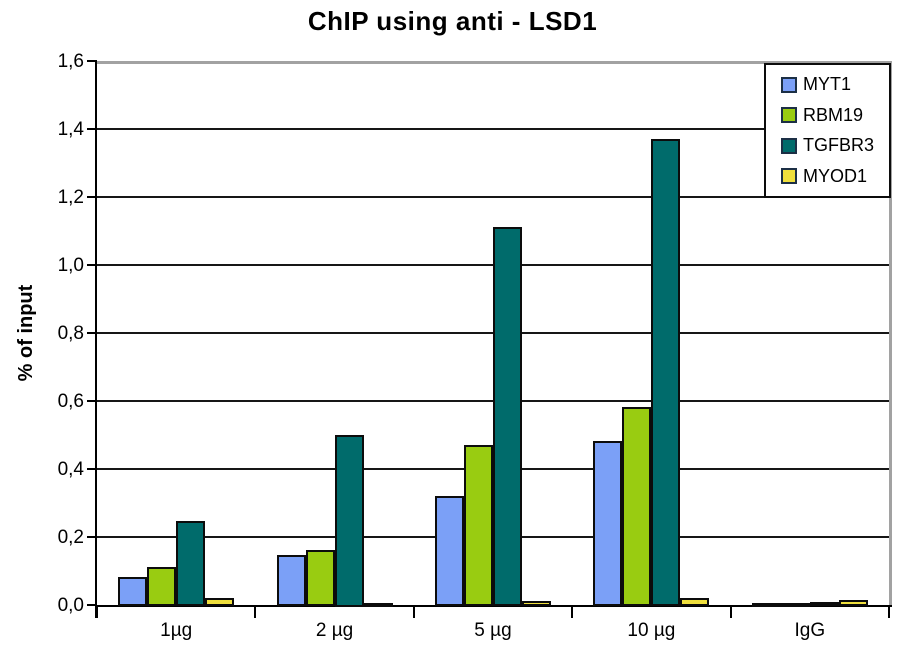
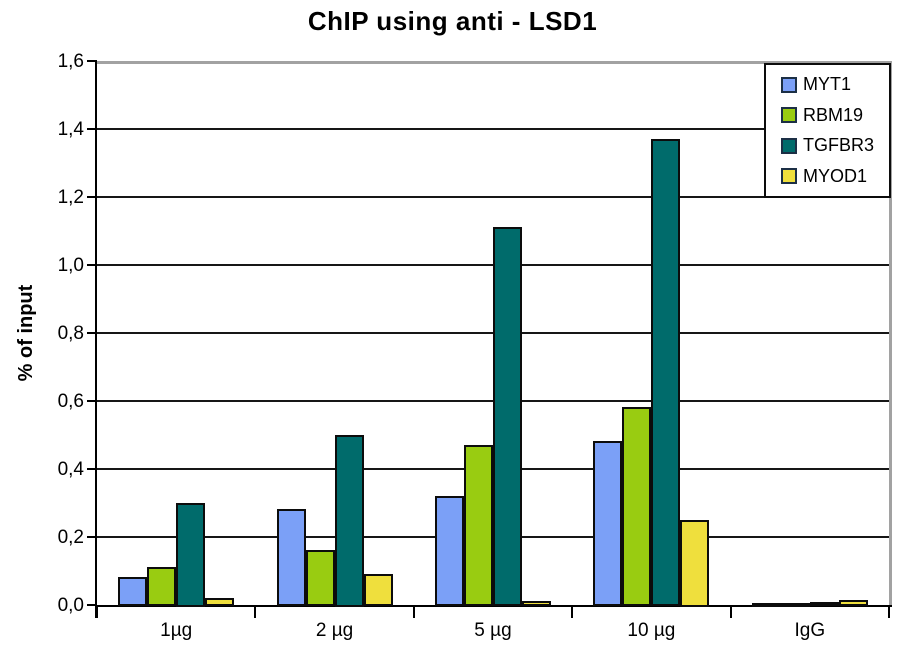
TGFBR3/1µg: 0,24 -> 0,30
MYT1/2 µg: 0,14 -> 0,28
MYOD1/2 µg: 0,01 -> 0,09
MYOD1/10 µg: 0,02 -> 0,25
